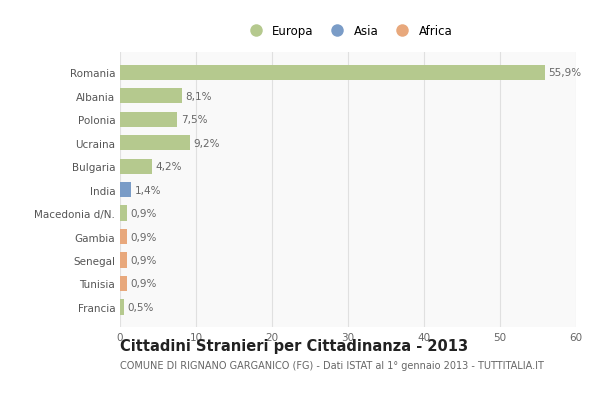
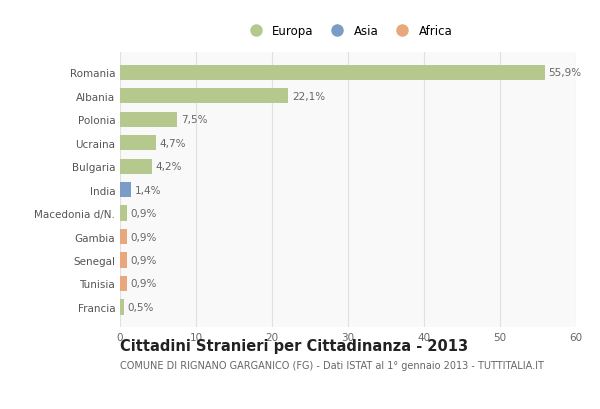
Albania: 8,1% -> 22,1%
Ucraina: 9,2% -> 4,7%
